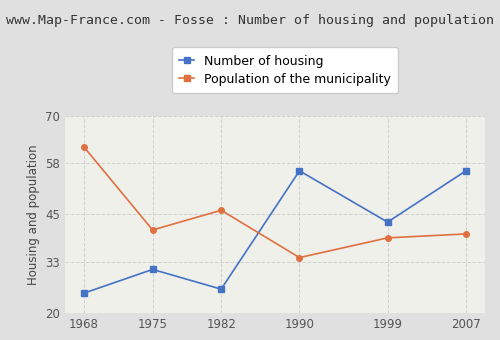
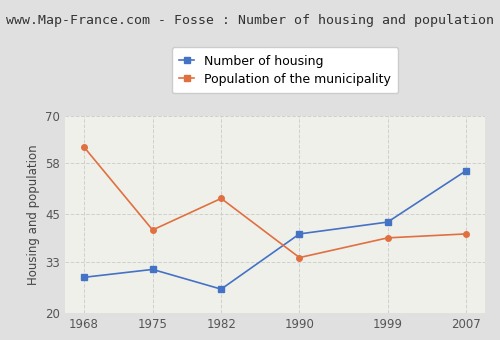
Number of housing/1968: 25 -> 29
Population of the municipality/1982: 46 -> 49
Number of housing/1990: 56 -> 40
